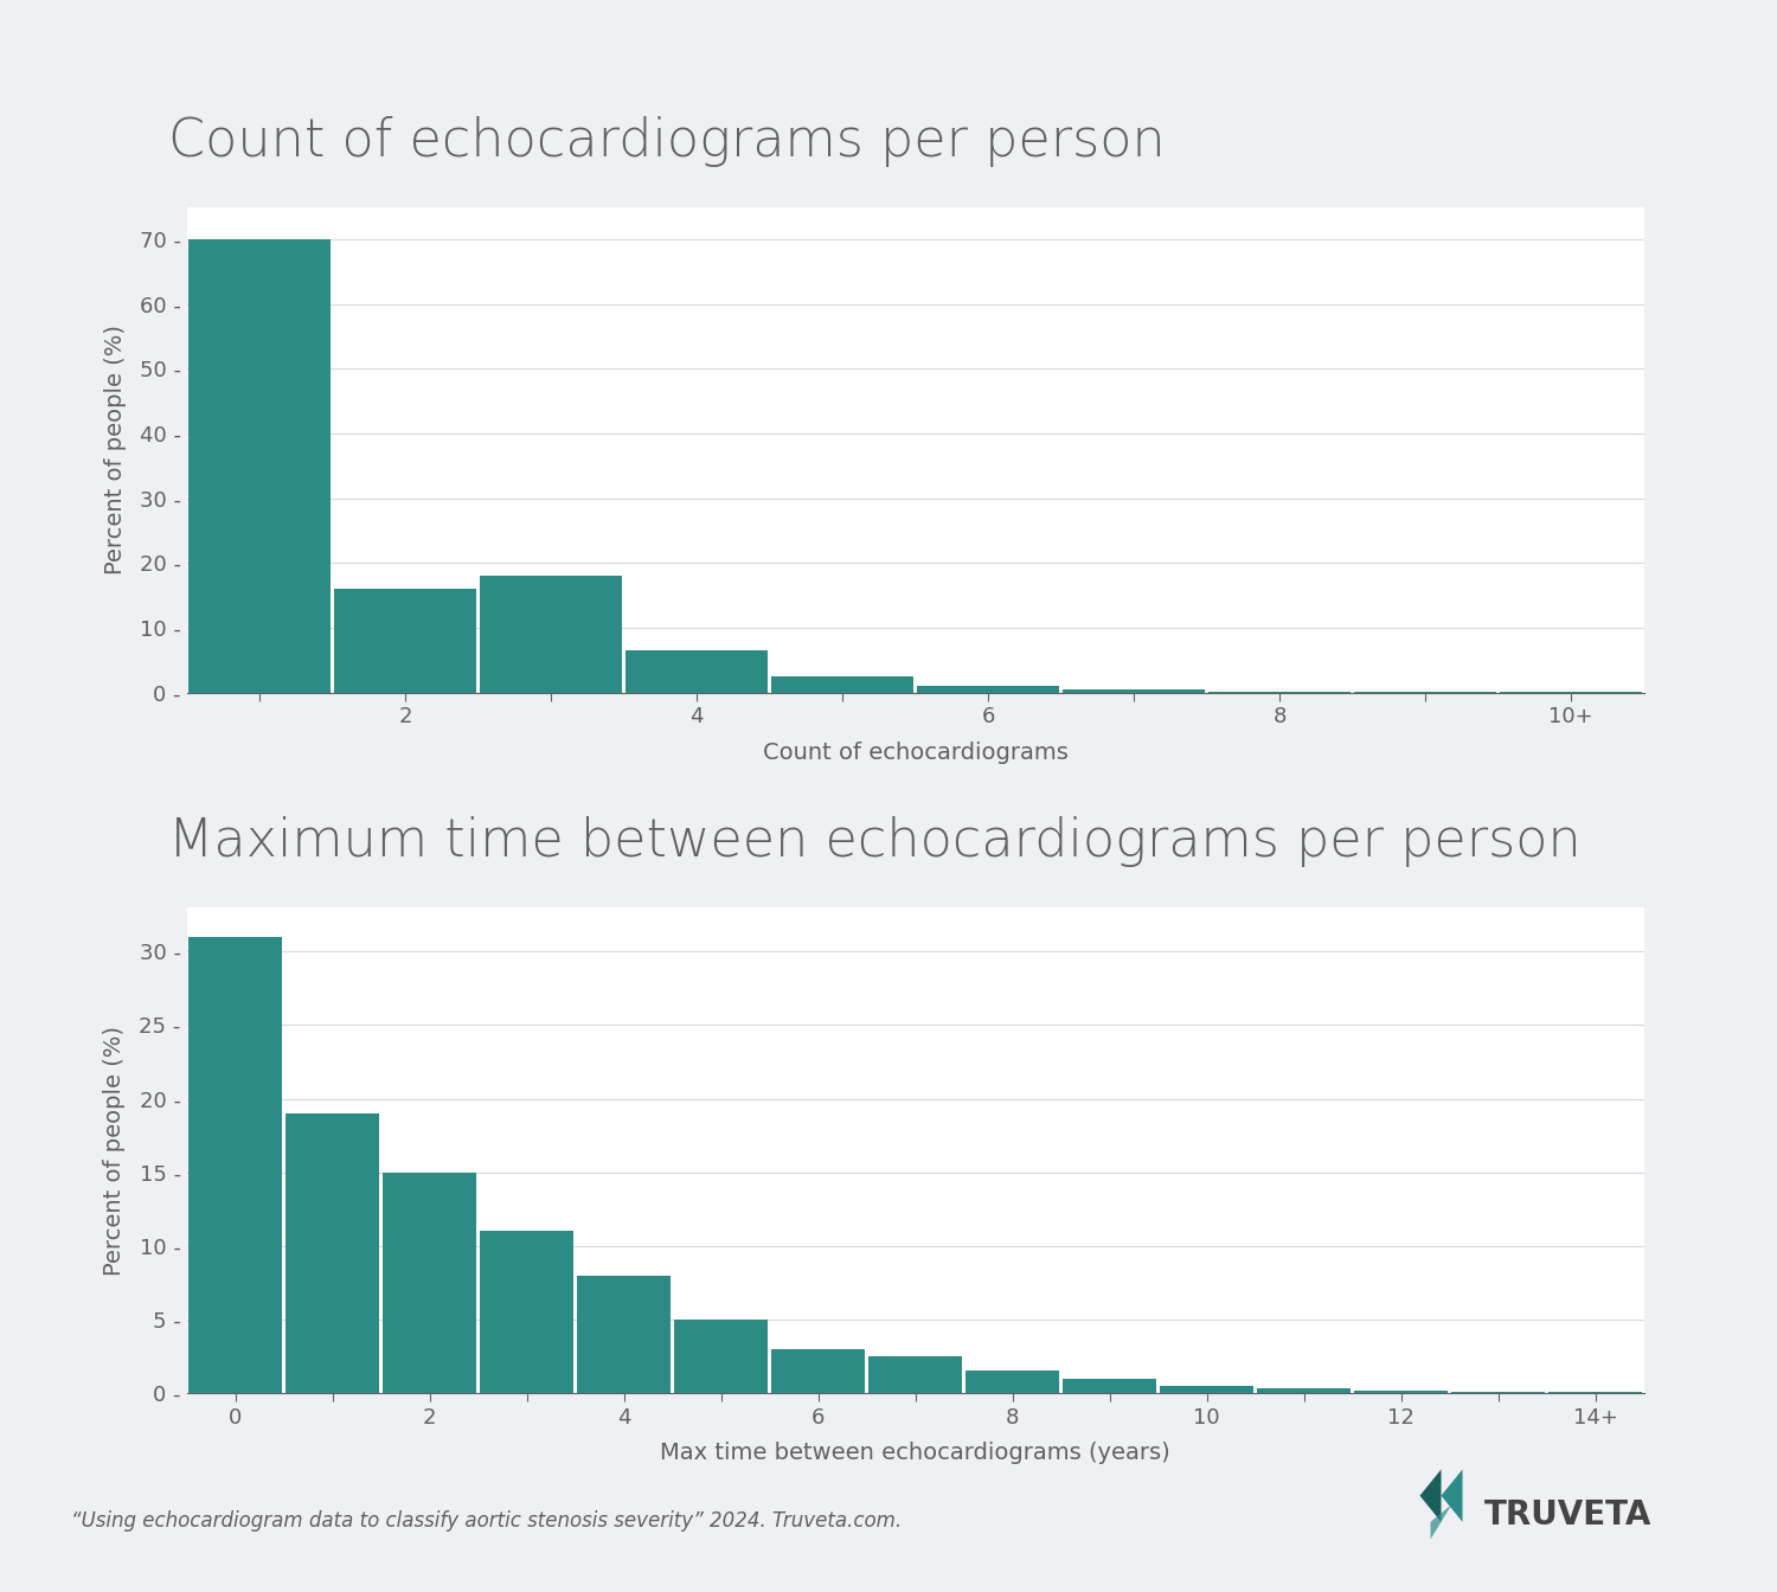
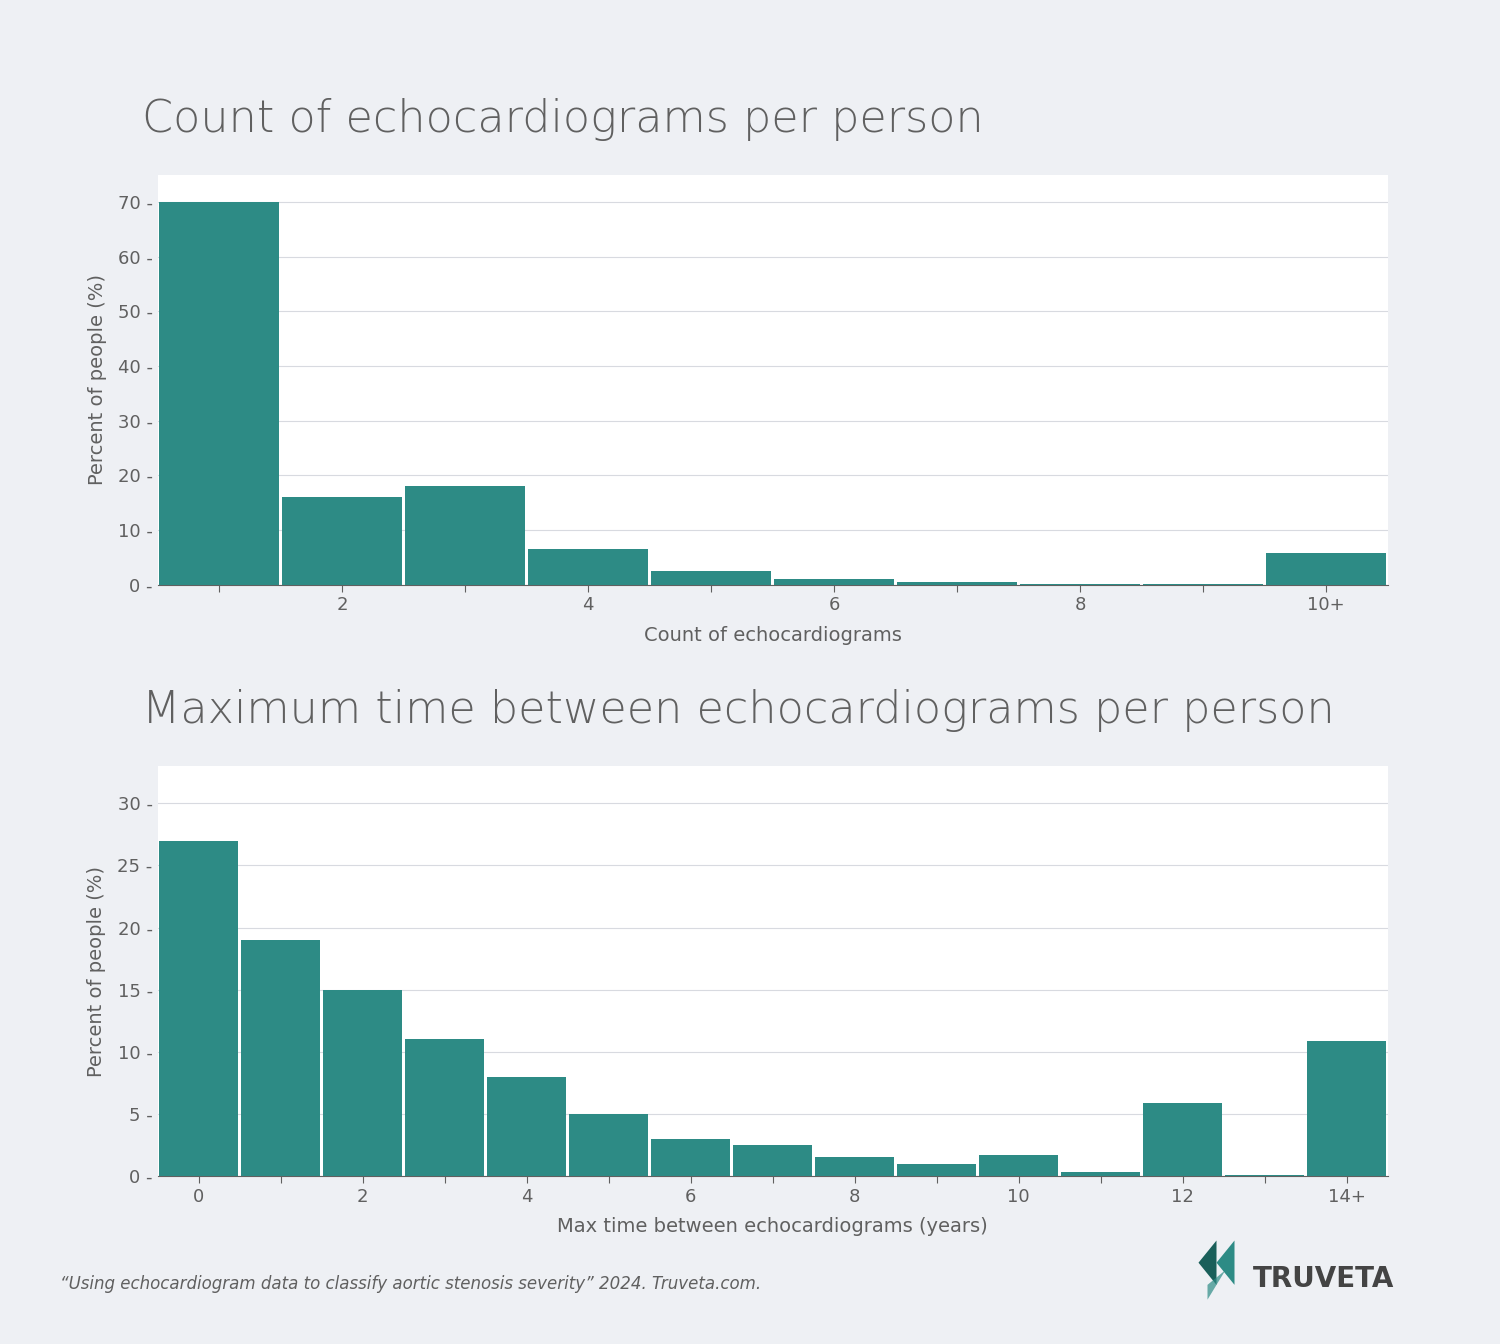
10+: 0.1 - -> 5.8 -
0: 31.0 - -> 27.0 -
10: 0.5 - -> 1.7 -
12: 0.1 - -> 5.9 -
14+: 0.1 - -> 10.9 -
